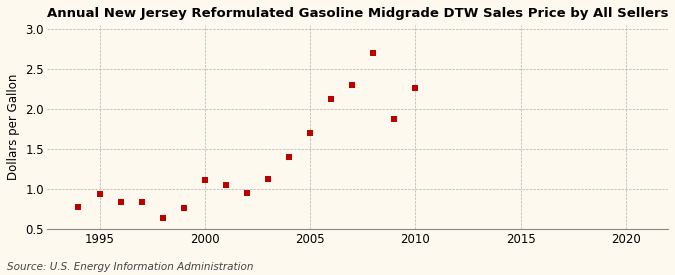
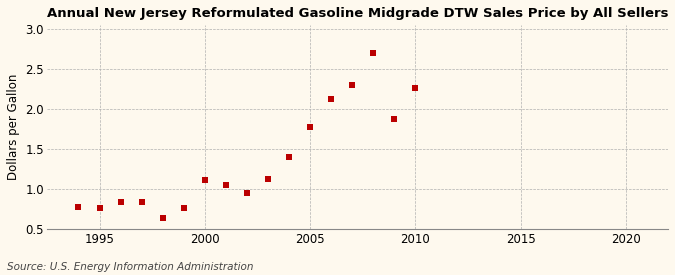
1995: 0.94 -> 0.76
2005: 1.70 -> 1.78
